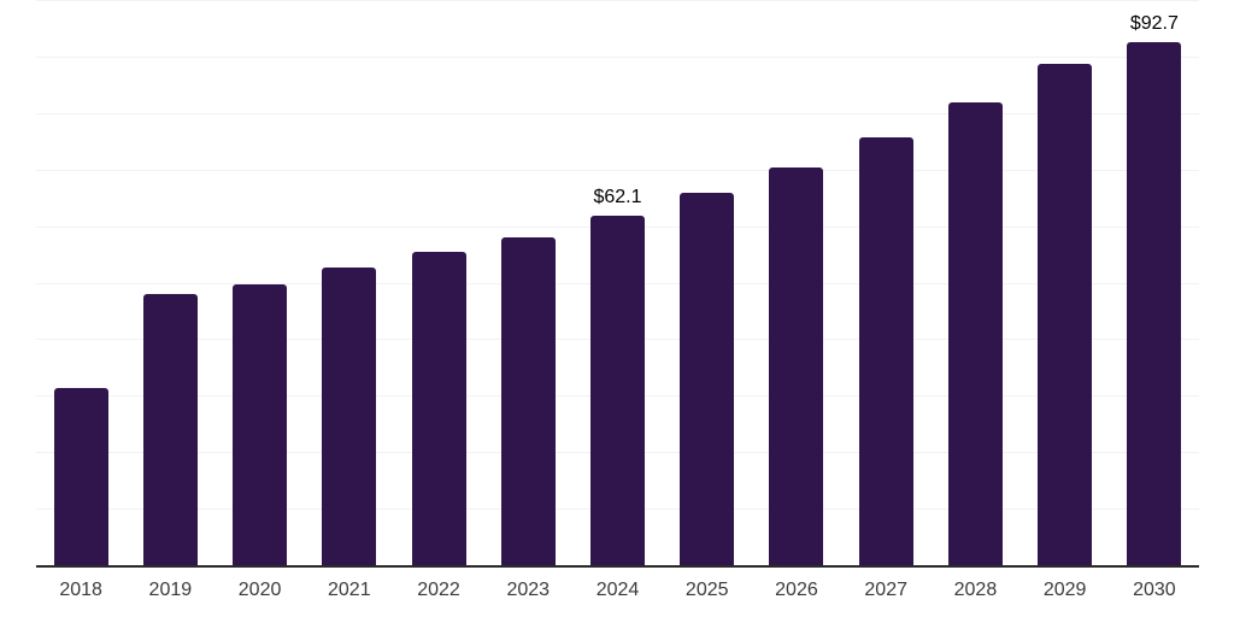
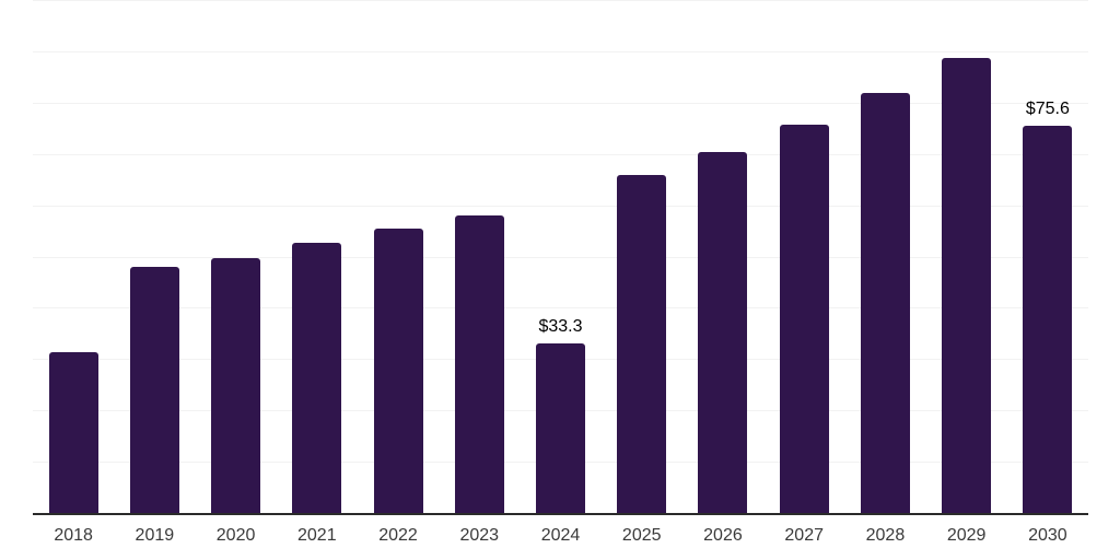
2024: $62.1 -> $33.3
2030: $92.7 -> $75.6
